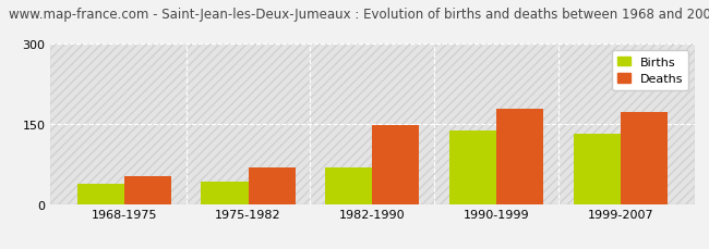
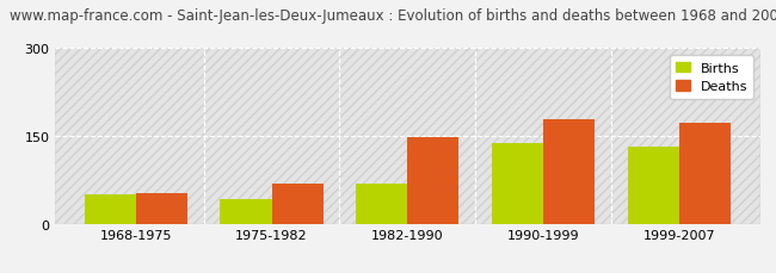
Births/1968-1975: 38 -> 50
